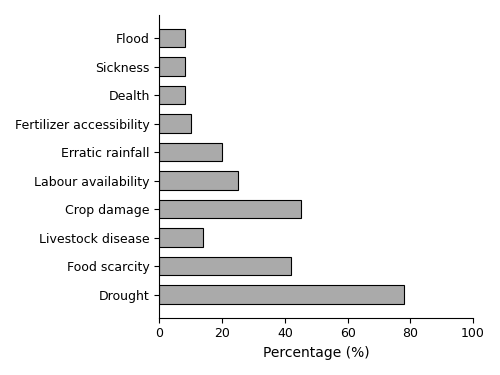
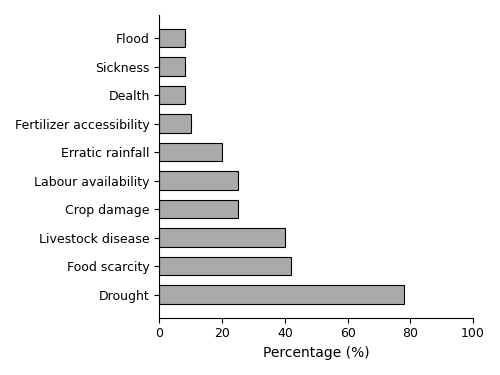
Crop damage: 45 -> 25
Livestock disease: 14 -> 40
